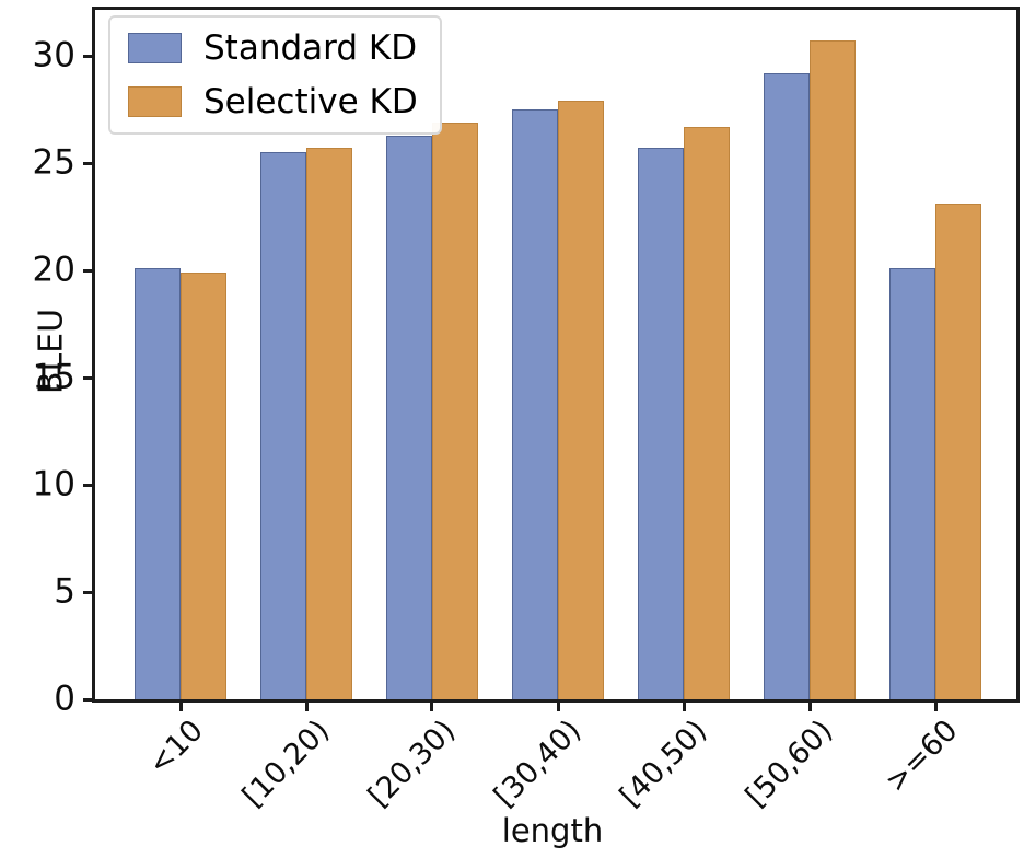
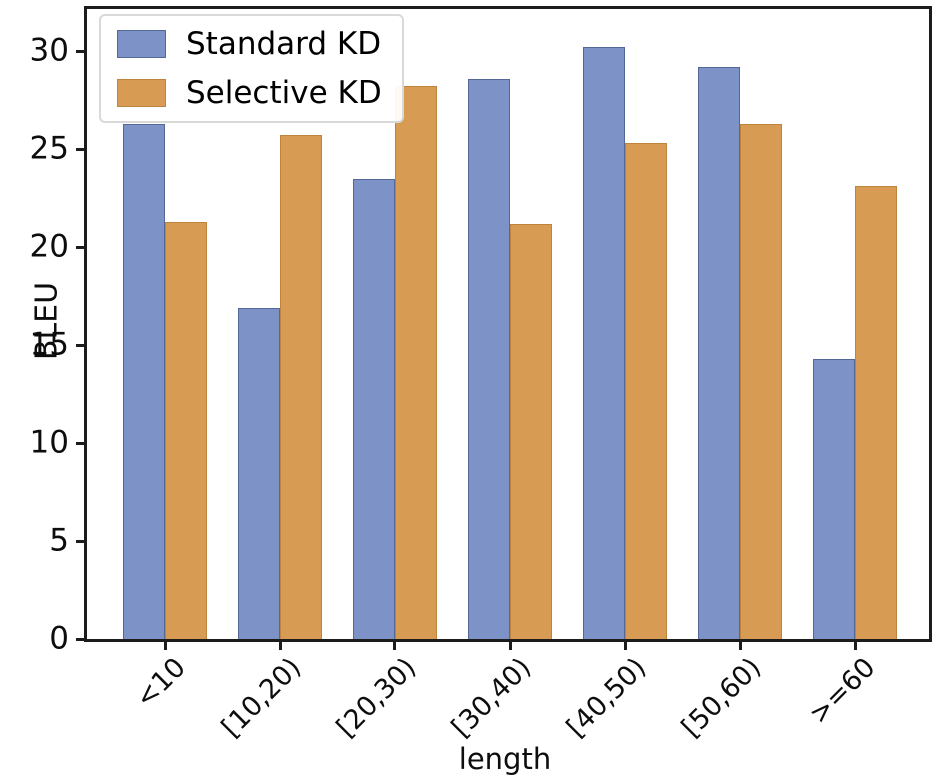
Standard KD/<10: 20.1 -> 26.3
Selective KD/<10: 19.9 -> 21.3
Standard KD/[10,20): 25.5 -> 16.9
Standard KD/[20,30): 26.3 -> 23.5
Selective KD/[20,30): 26.9 -> 28.2
Standard KD/[30,40): 27.5 -> 28.6
Selective KD/[30,40): 27.9 -> 21.2
Standard KD/[40,50): 25.7 -> 30.2
Selective KD/[40,50): 26.7 -> 25.3
Selective KD/[50,60): 30.7 -> 26.3
Standard KD/>=60: 20.1 -> 14.3
